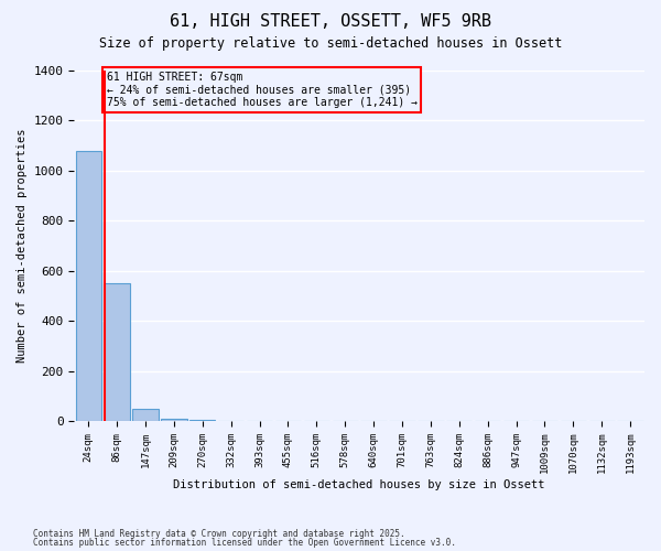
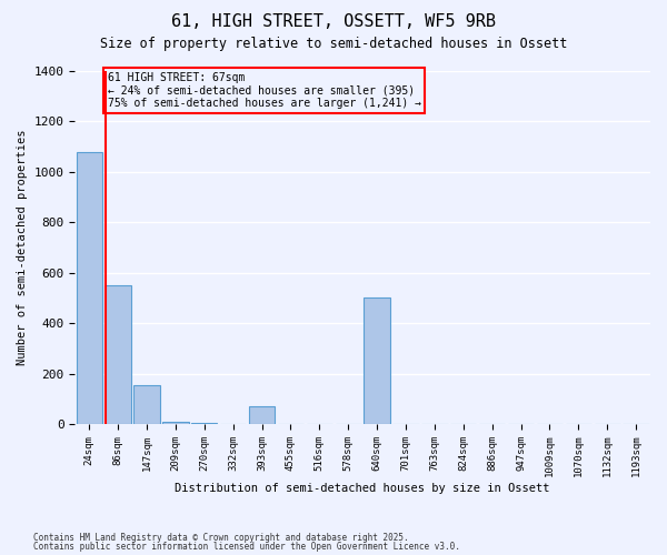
147sqm: 50 -> 155
393sqm: 2 -> 70
640sqm: 1 -> 500
